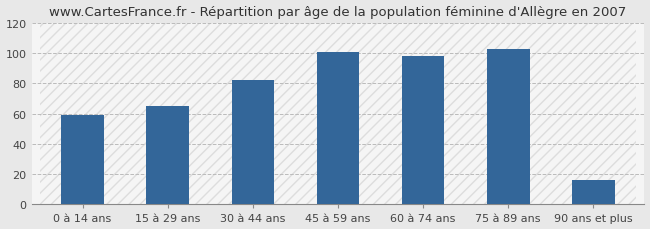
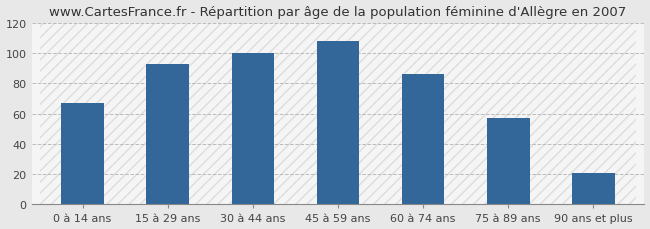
0 à 14 ans: 59 -> 67
15 à 29 ans: 65 -> 93
30 à 44 ans: 82 -> 100
45 à 59 ans: 101 -> 108
60 à 74 ans: 98 -> 86
75 à 89 ans: 103 -> 57
90 ans et plus: 16 -> 21
